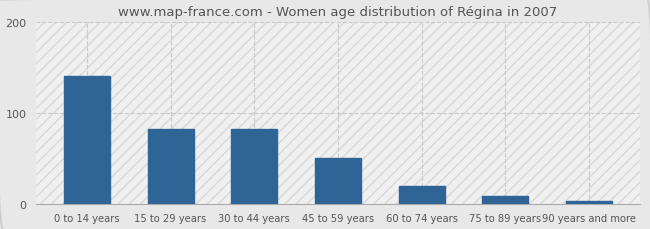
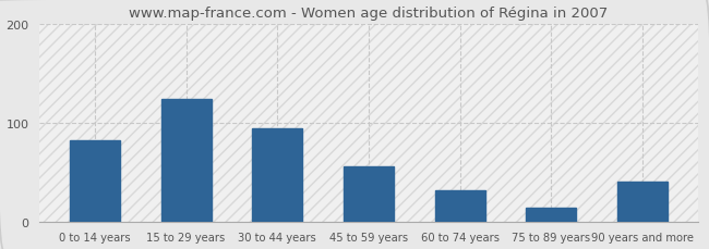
0 to 14 years: 140 -> 82
15 to 29 years: 82 -> 124
30 to 44 years: 82 -> 94
45 to 59 years: 50 -> 56
60 to 74 years: 20 -> 32
75 to 89 years: 8 -> 14
90 years and more: 3 -> 40
